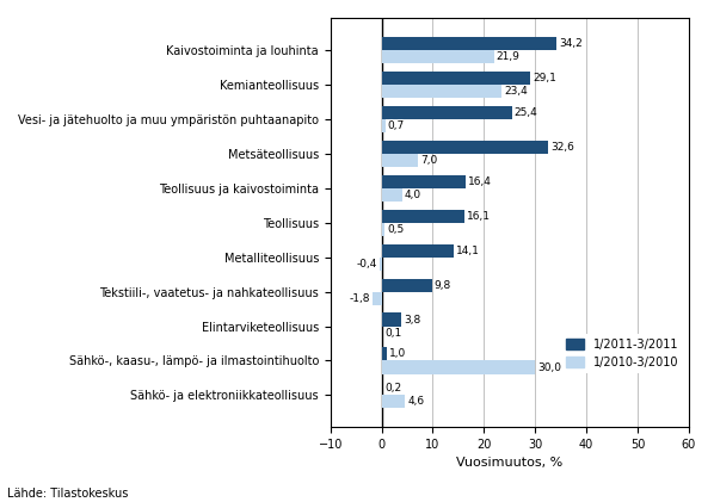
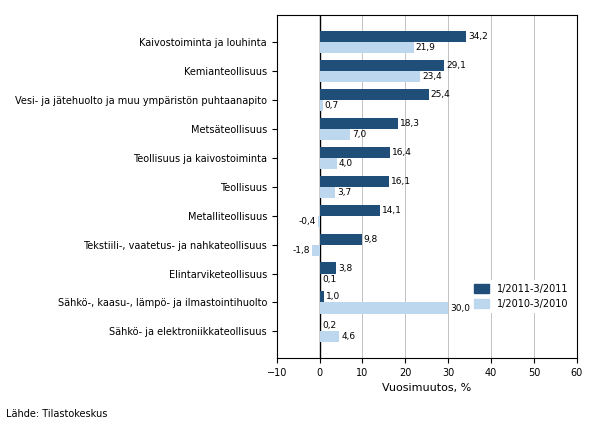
1/2011-3/2011/Metsäteollisuus: 32,6 -> 18,3
1/2010-3/2010/Teollisuus: 0,5 -> 3,7
